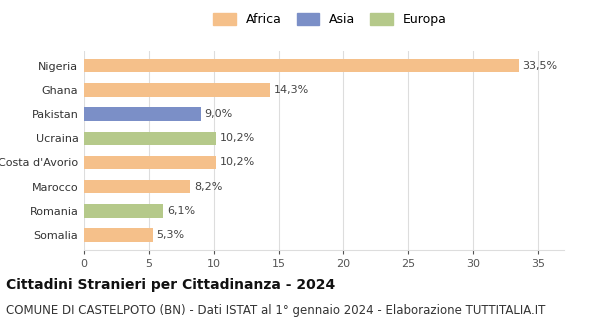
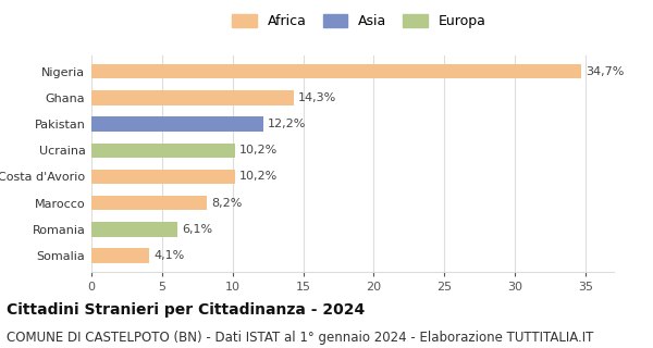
Nigeria: 33,5% -> 34,7%
Pakistan: 9,0% -> 12,2%
Somalia: 5,3% -> 4,1%
